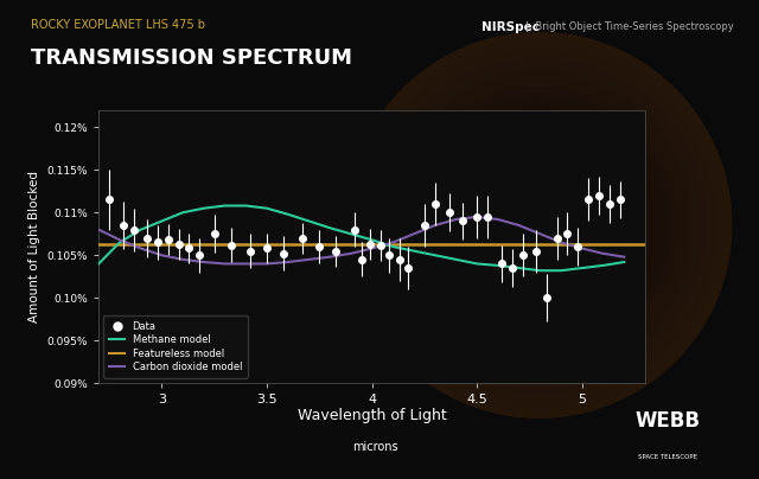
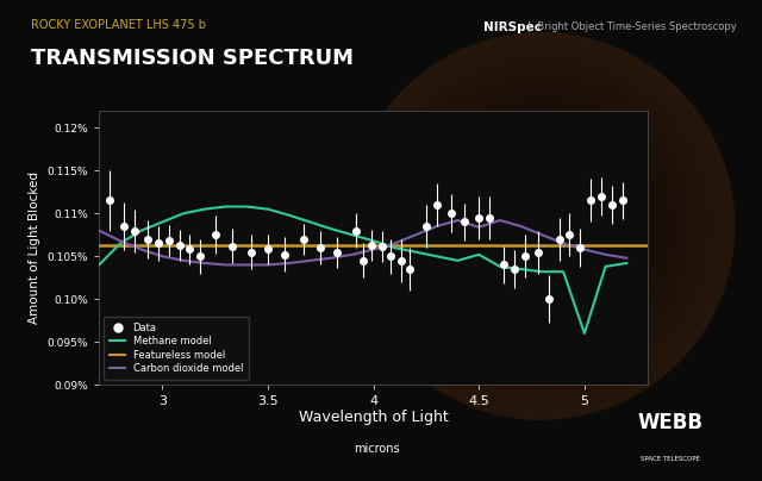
Methane model/4.5: 0.1040% -> 0.1052%
Carbon dioxide model/4.5: 0.1095% -> 0.1084%
Methane model/5: 0.1035% -> 0.0960%
